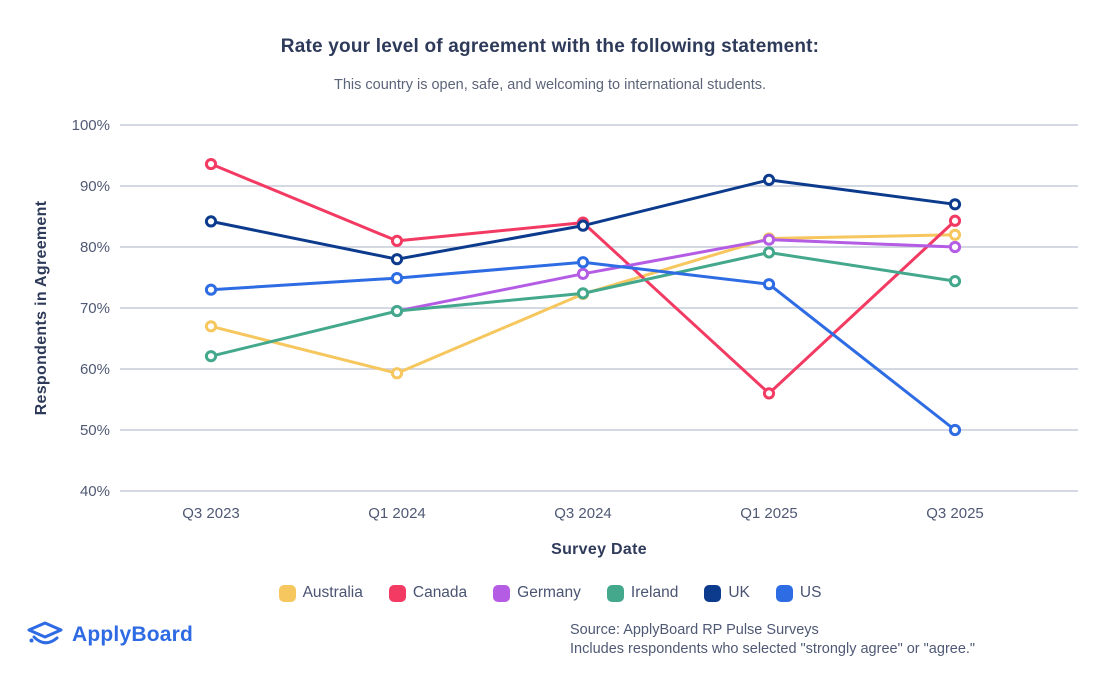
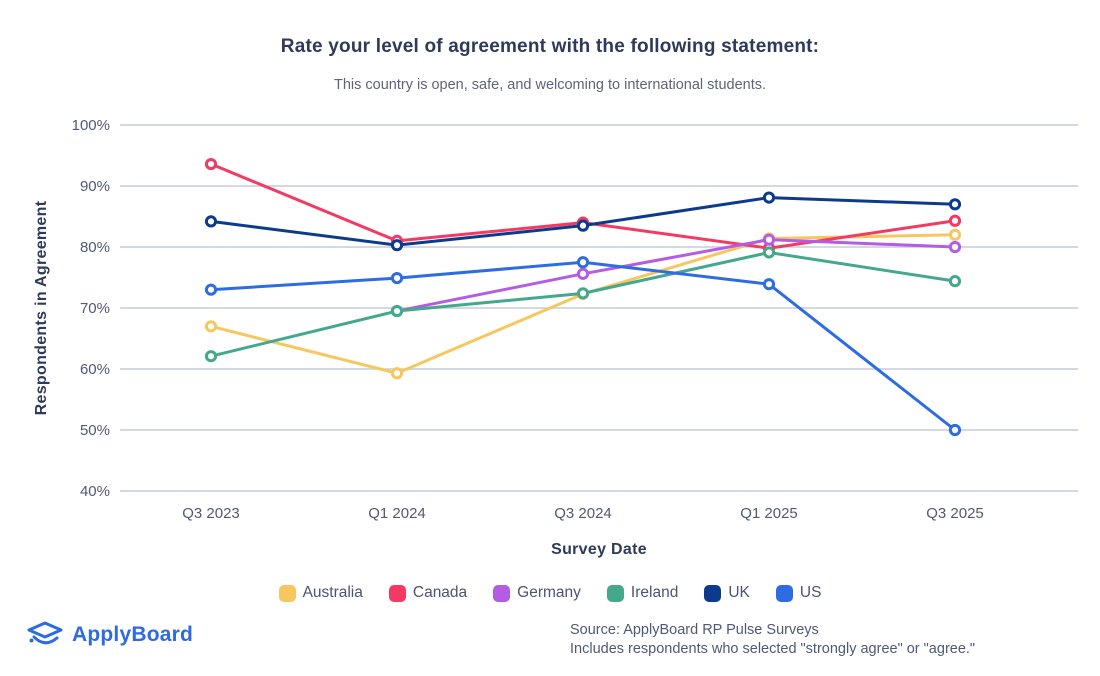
UK/Q1 2024: 78% -> 80%
Canada/Q1 2025: 56% -> 80%
UK/Q1 2025: 91% -> 88%
